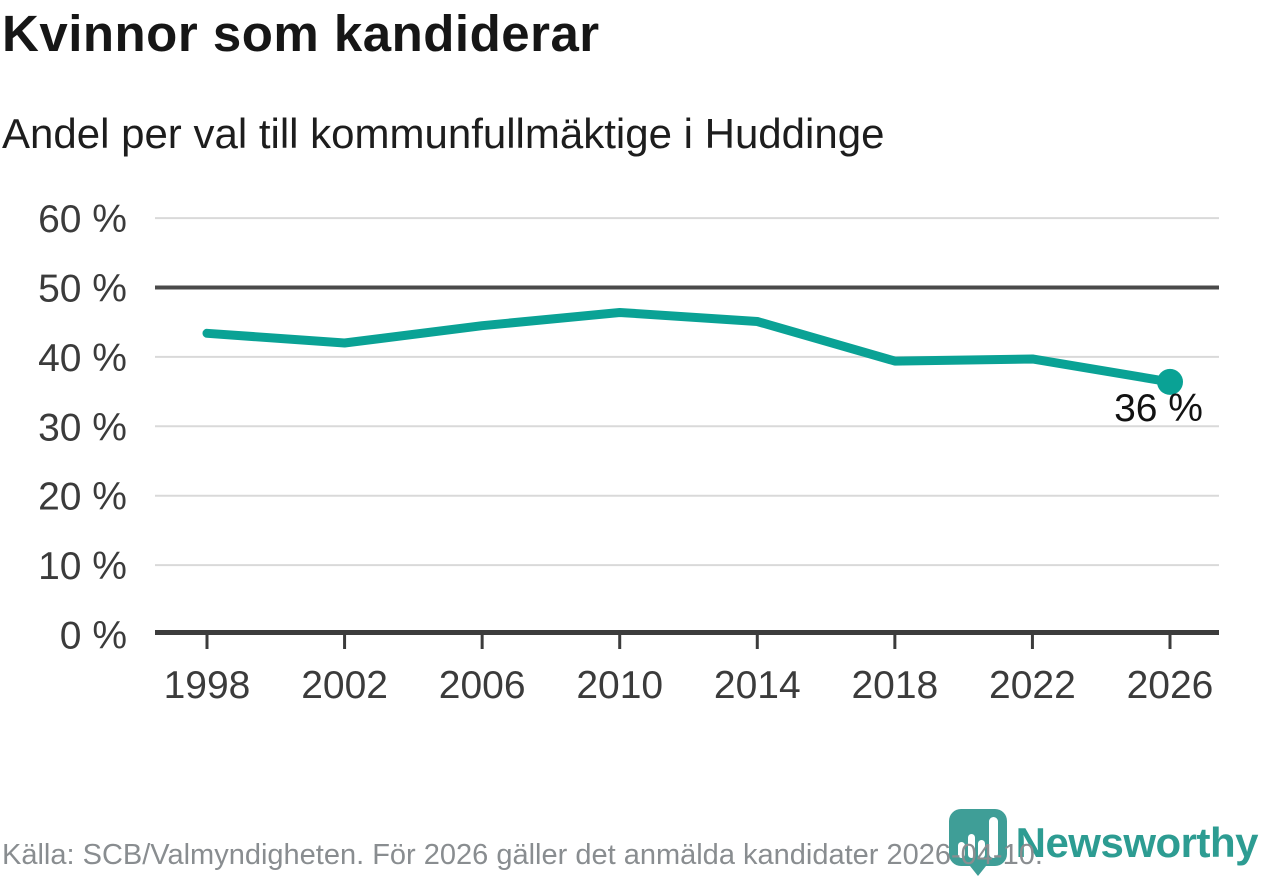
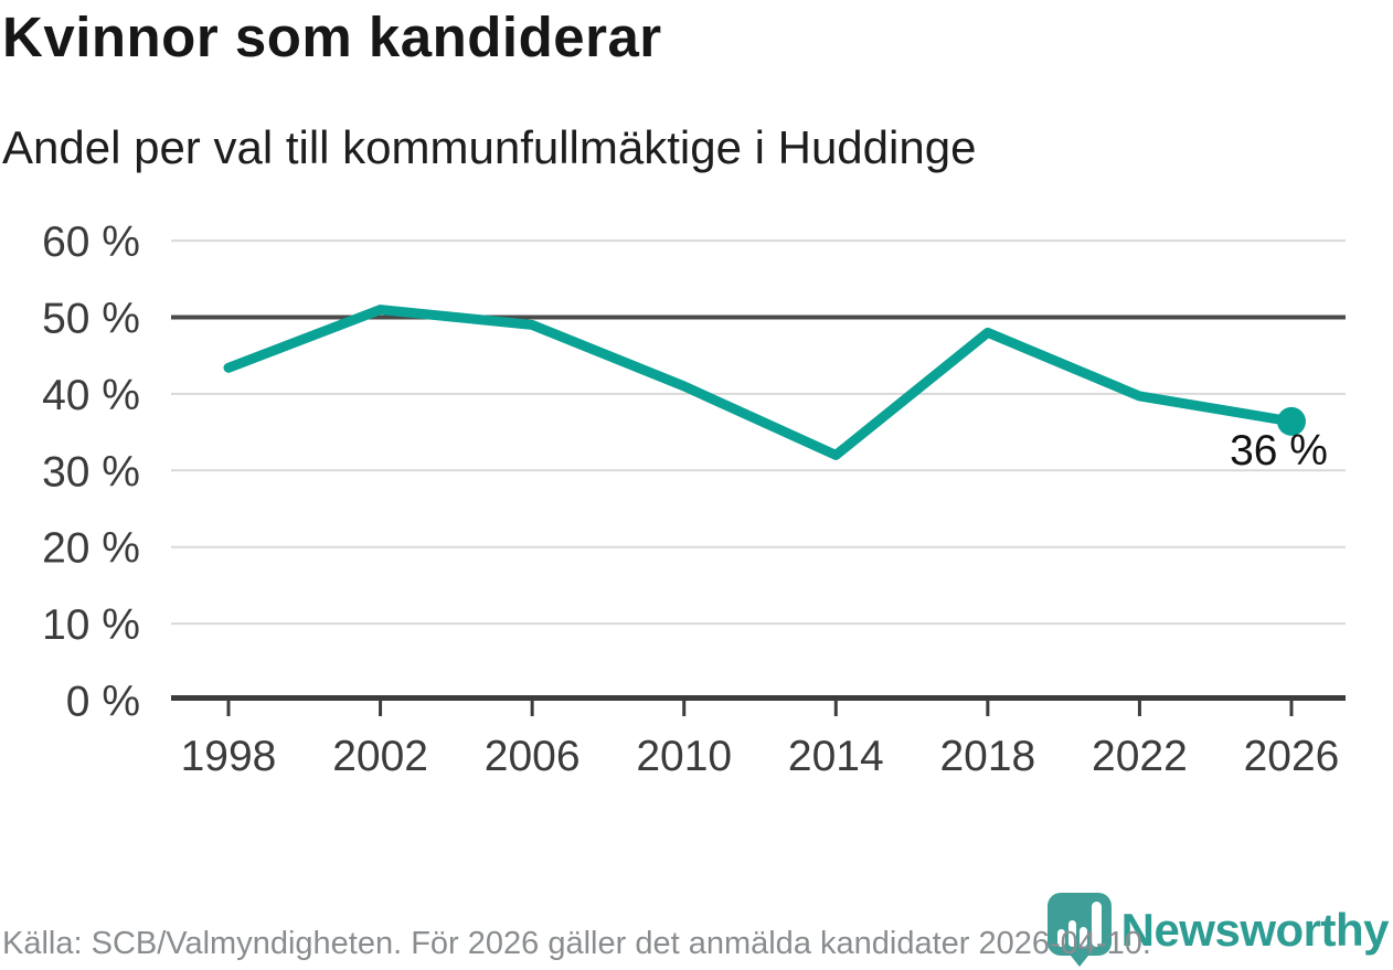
2002: 42% -> 51%
2006: 44% -> 49%
2010: 46% -> 41%
2014: 45% -> 32%
2018: 39% -> 48%
